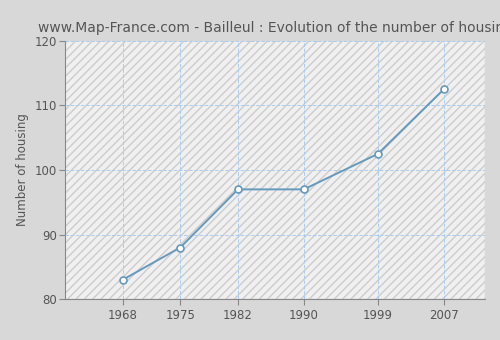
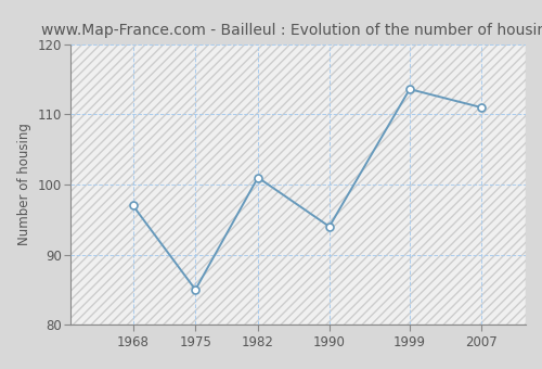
1968: 83.0 -> 97.0
1975: 88.0 -> 85.0
1982: 97.0 -> 101.0
1990: 97.0 -> 94.0
1999: 102.5 -> 113.6
2007: 112.5 -> 111.0
